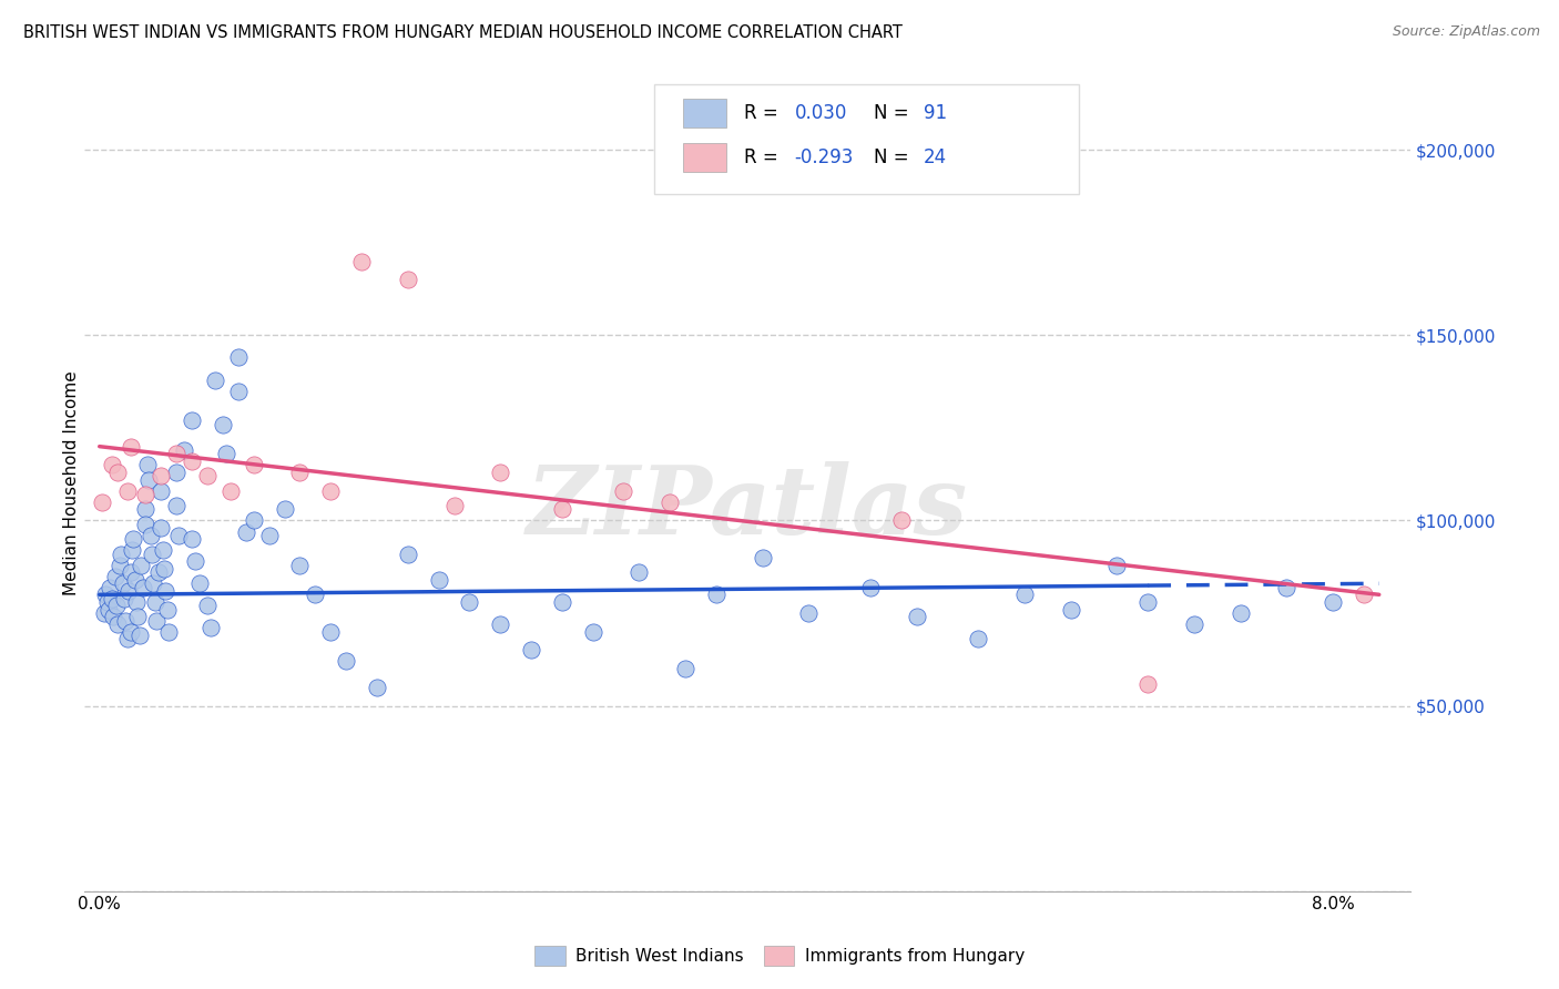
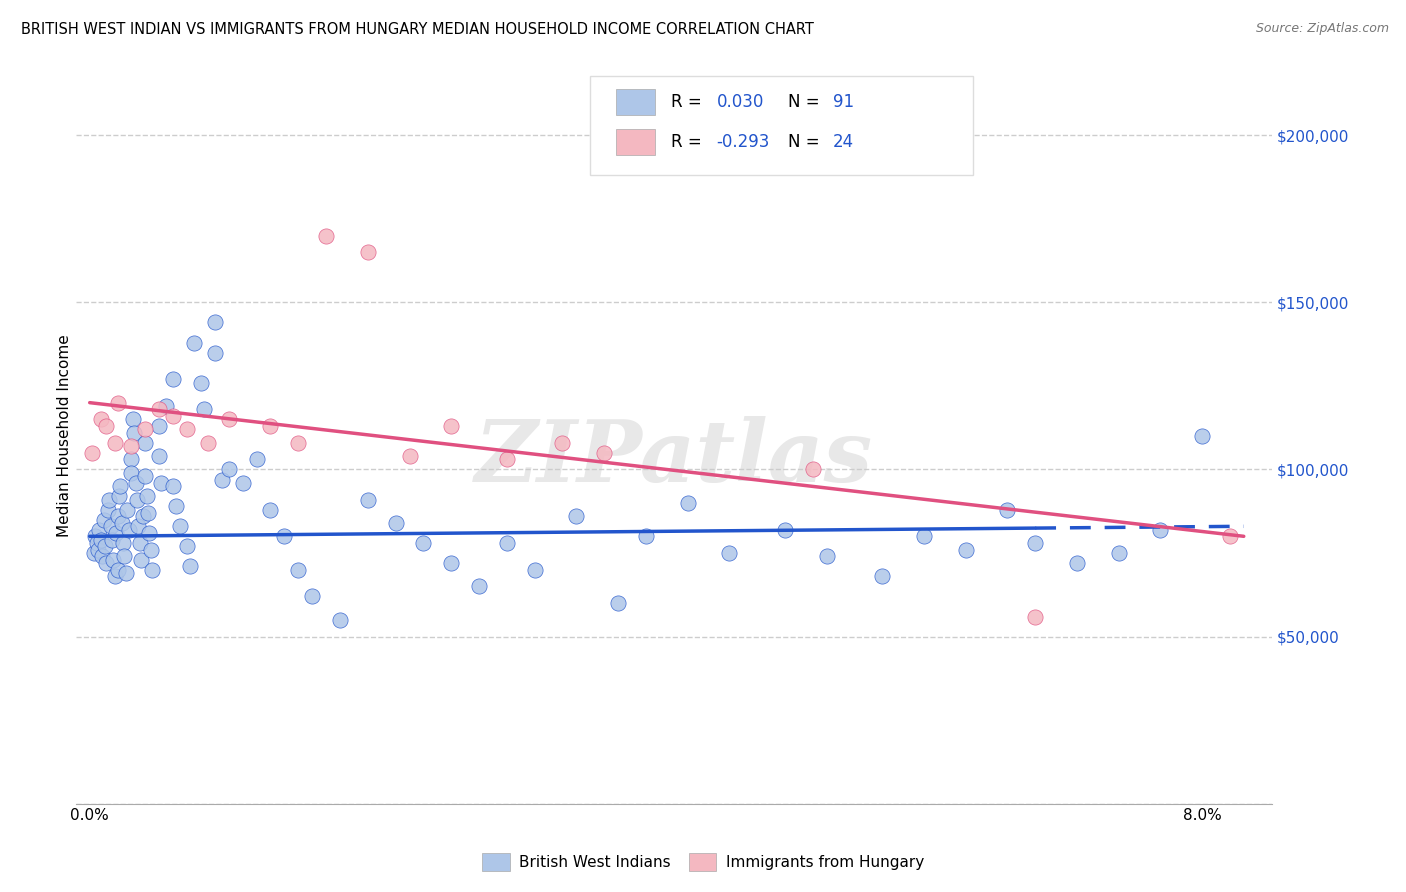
British West Indians/8.0%: $78,000 -> $110,000
